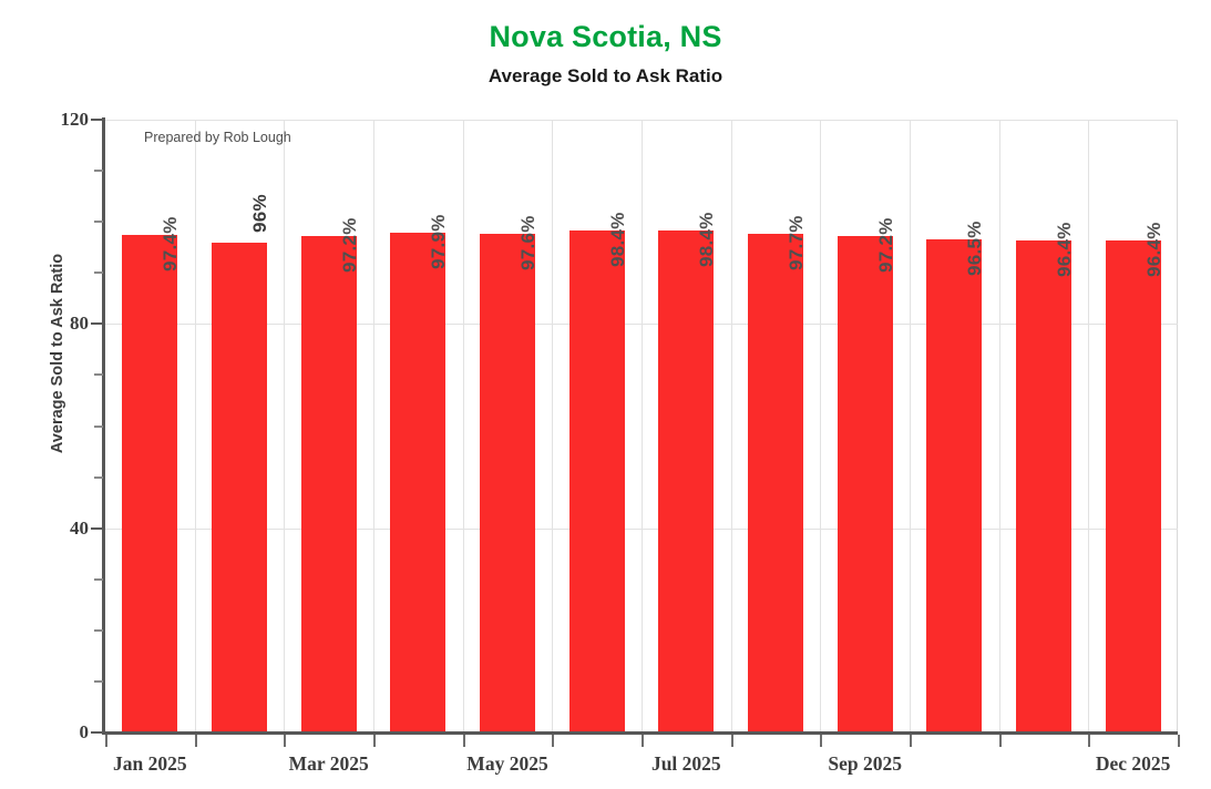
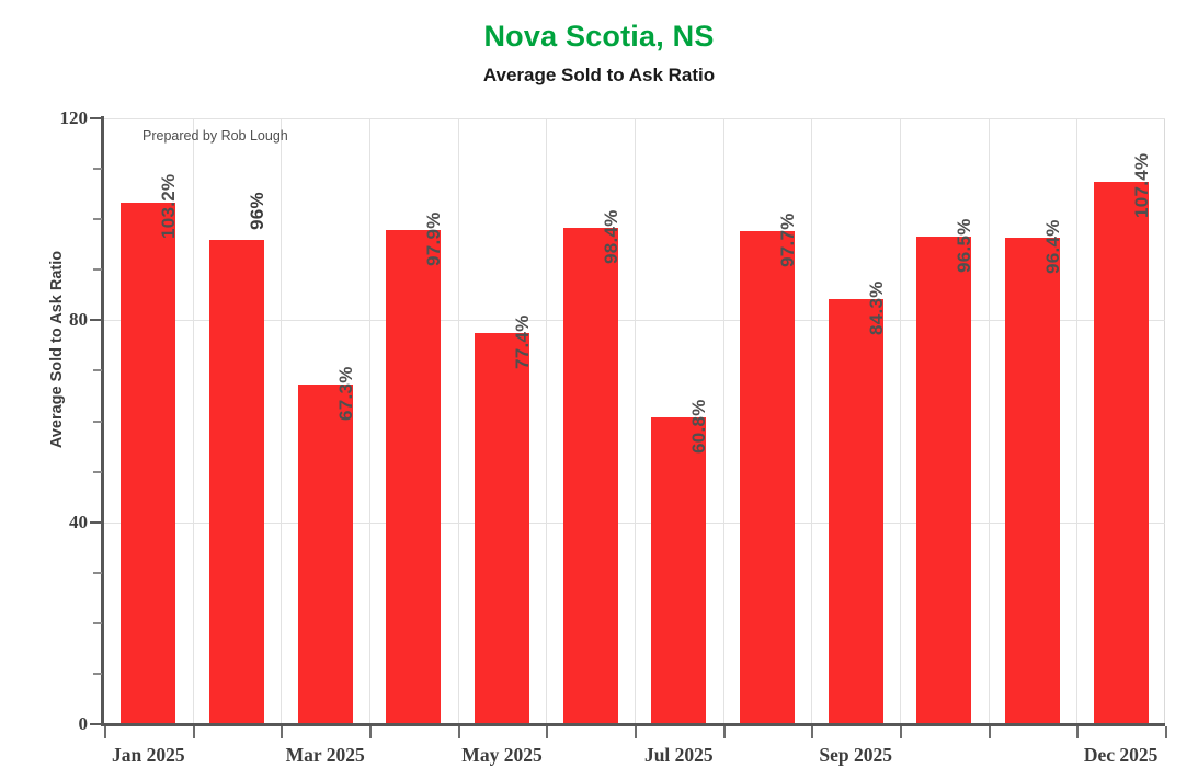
Jan 2025: 97.4% -> 103.2%
Mar 2025: 97.2% -> 67.3%
May 2025: 97.6% -> 77.4%
Jul 2025: 98.4% -> 60.8%
Sep 2025: 97.2% -> 84.3%
Dec 2025: 96.4% -> 107.4%
